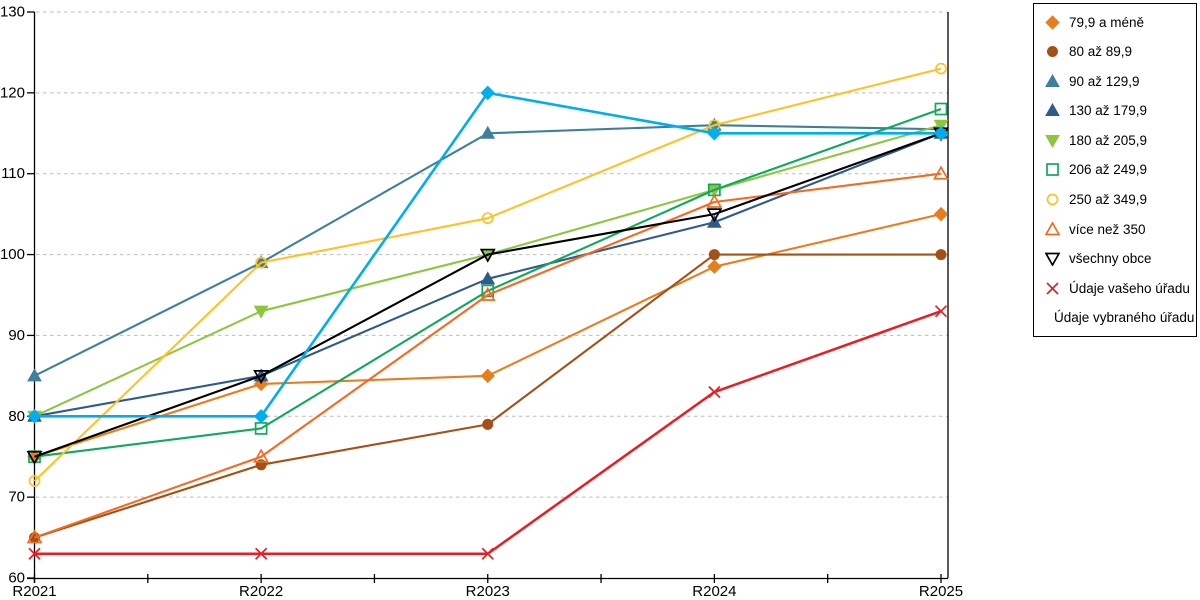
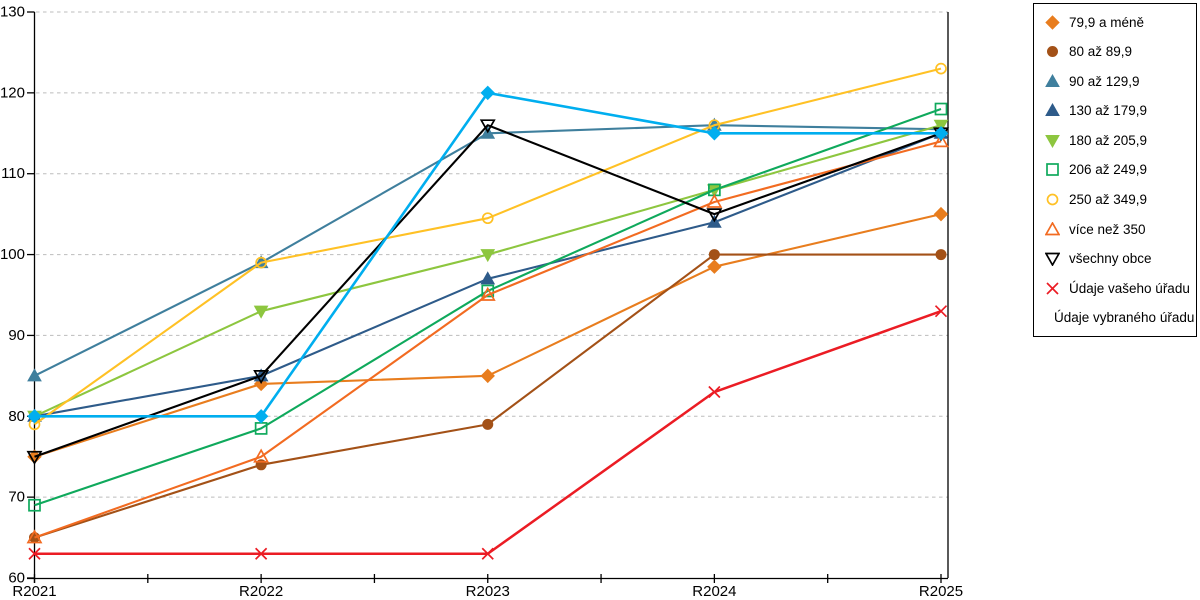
206 až 249,9/R2021: 75 -> 69
250 až 349,9/R2021: 72 -> 79
všechny obce/R2023: 100 -> 116
více než 350/R2025: 110 -> 114
